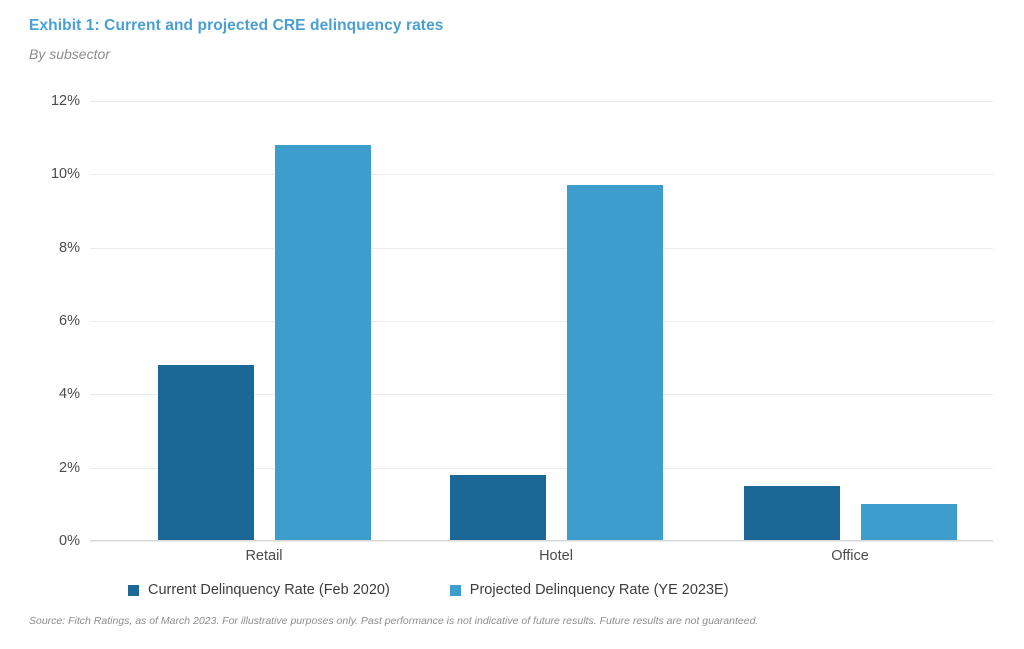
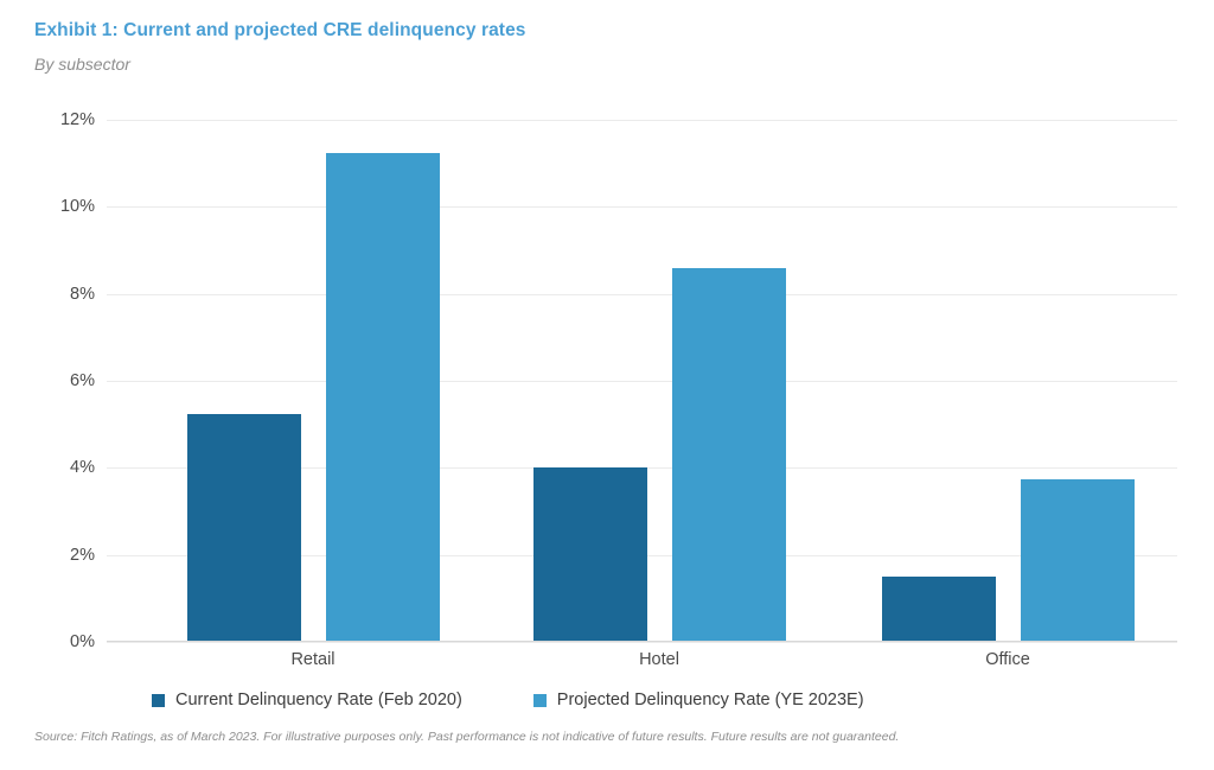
Current Delinquency Rate (Feb 2020)/Retail: 4.8% -> 5.2%
Projected Delinquency Rate (YE 2023E)/Retail: 10.8% -> 11.2%
Current Delinquency Rate (Feb 2020)/Hotel: 1.8% -> 4.0%
Projected Delinquency Rate (YE 2023E)/Hotel: 9.7% -> 8.6%
Projected Delinquency Rate (YE 2023E)/Office: 1.0% -> 3.8%
